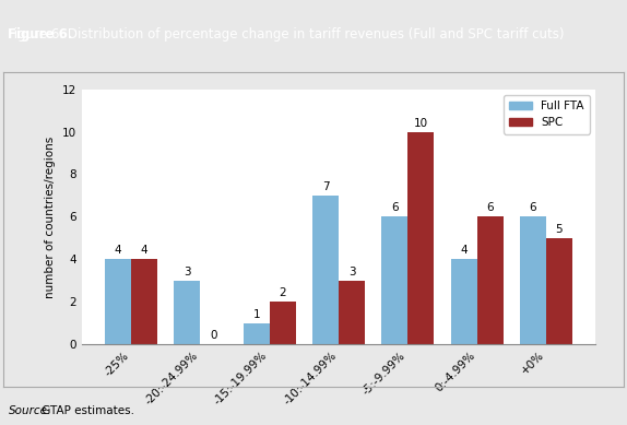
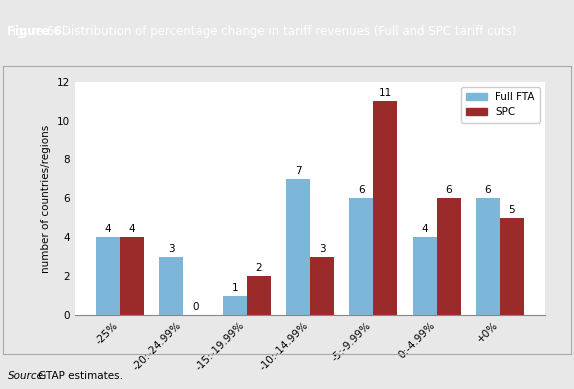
SPC/-5:-9.99%: 10 -> 11
